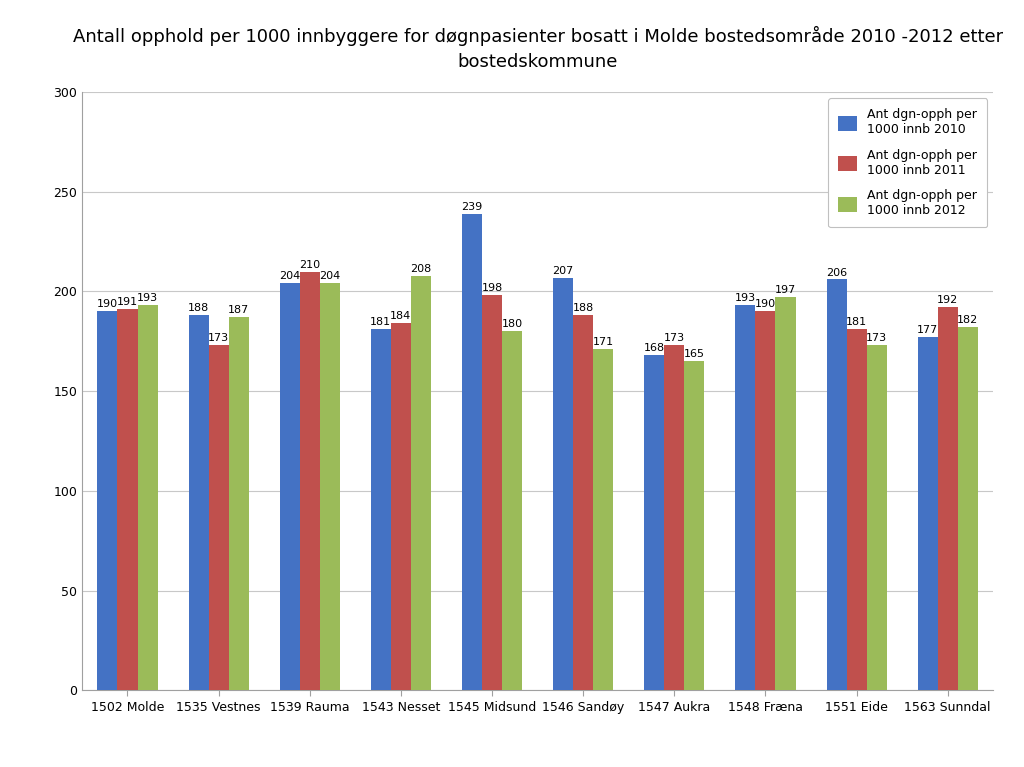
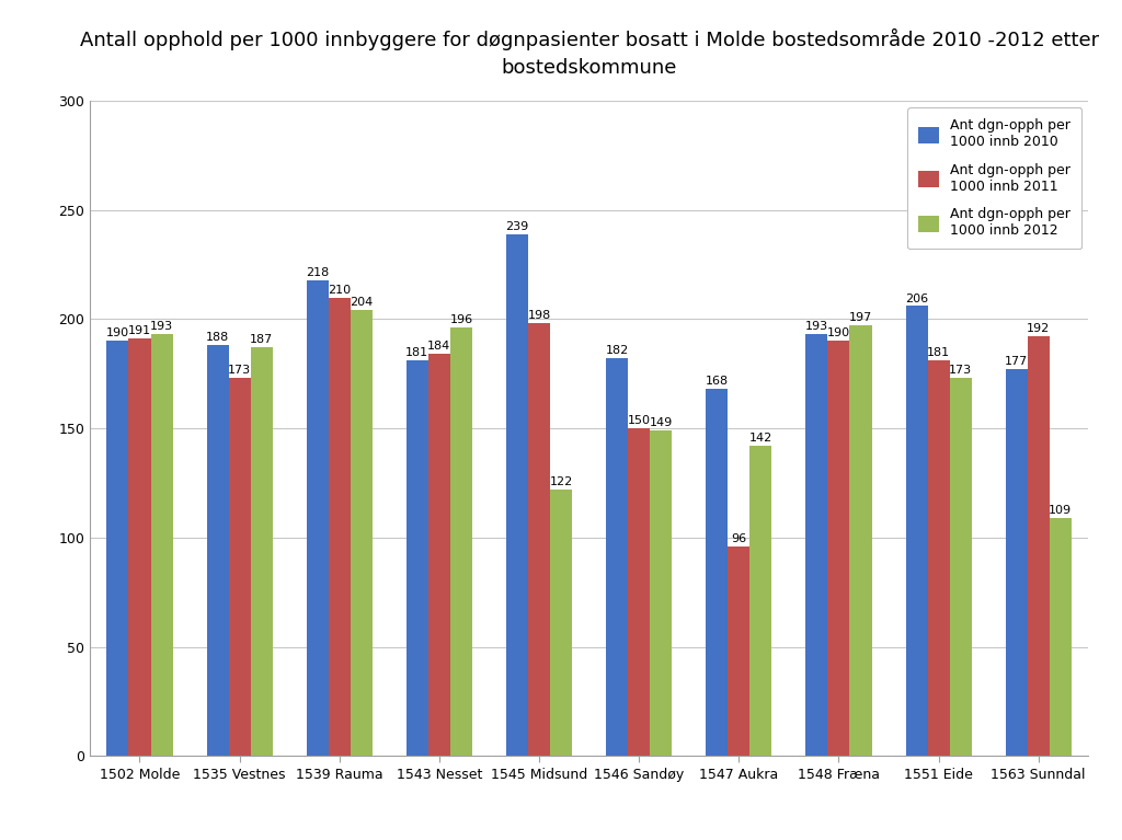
Ant dgn-opph per 1000 innb 2010/1539 Rauma: 204 -> 218
Ant dgn-opph per 1000 innb 2012/1543 Nesset: 208 -> 196
Ant dgn-opph per 1000 innb 2012/1545 Midsund: 180 -> 122
Ant dgn-opph per 1000 innb 2010/1546 Sandøy: 207 -> 182
Ant dgn-opph per 1000 innb 2011/1546 Sandøy: 188 -> 150
Ant dgn-opph per 1000 innb 2012/1546 Sandøy: 171 -> 149
Ant dgn-opph per 1000 innb 2011/1547 Aukra: 173 -> 96
Ant dgn-opph per 1000 innb 2012/1547 Aukra: 165 -> 142
Ant dgn-opph per 1000 innb 2012/1563 Sunndal: 182 -> 109
